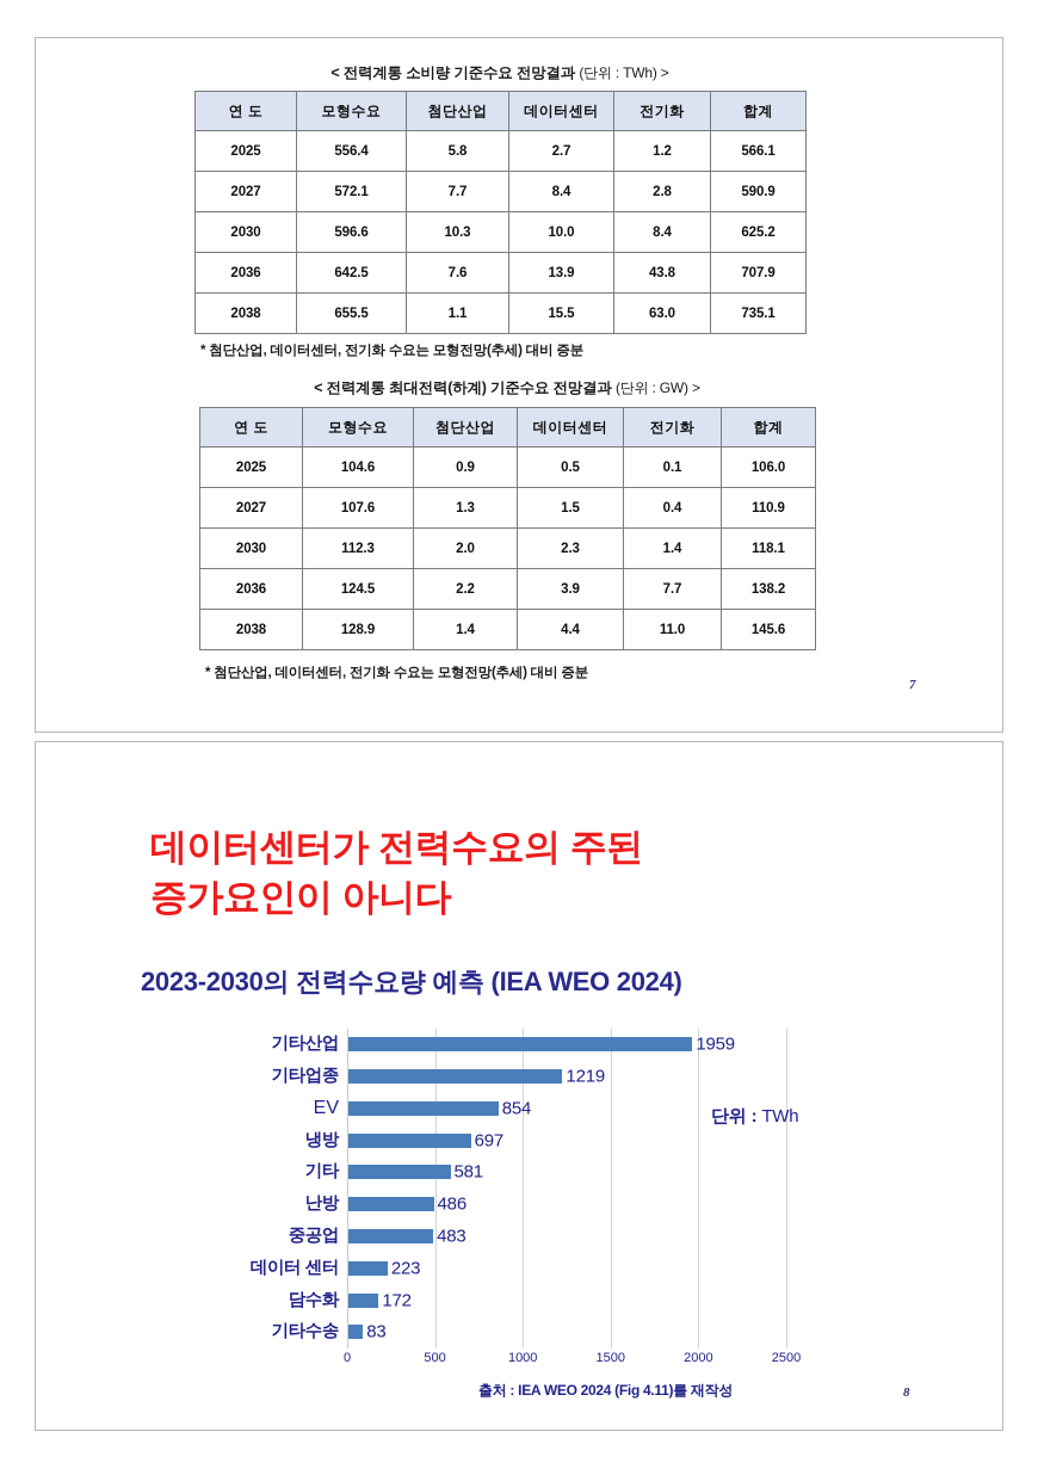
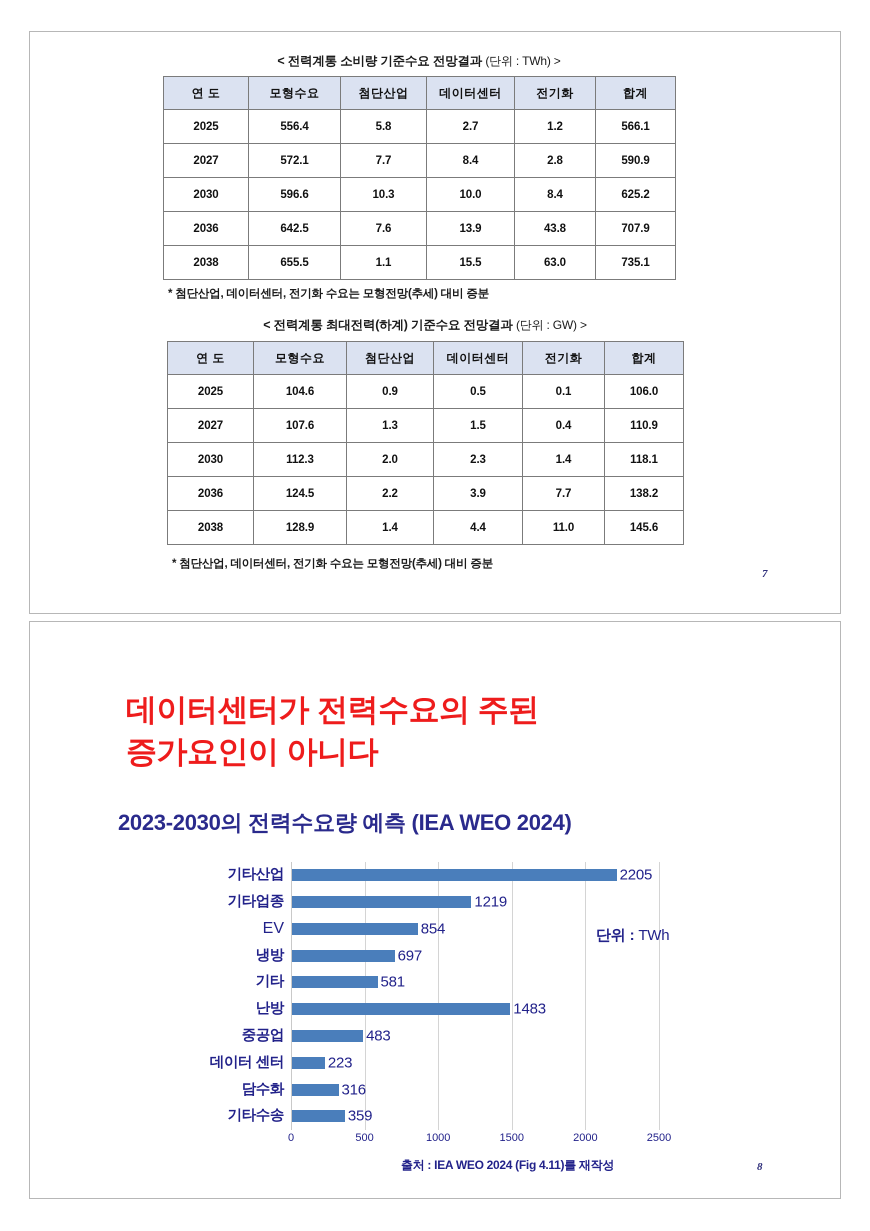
기타산업: 1959 -> 2205
난방: 486 -> 1483
담수화: 172 -> 316
기타수송: 83 -> 359
